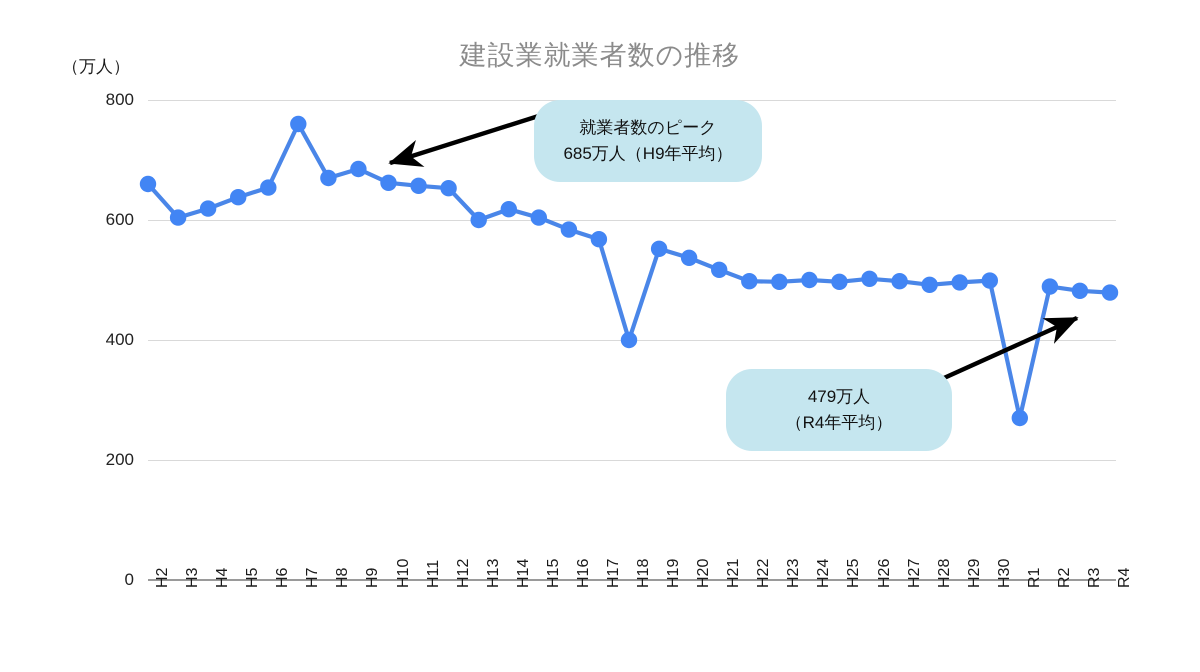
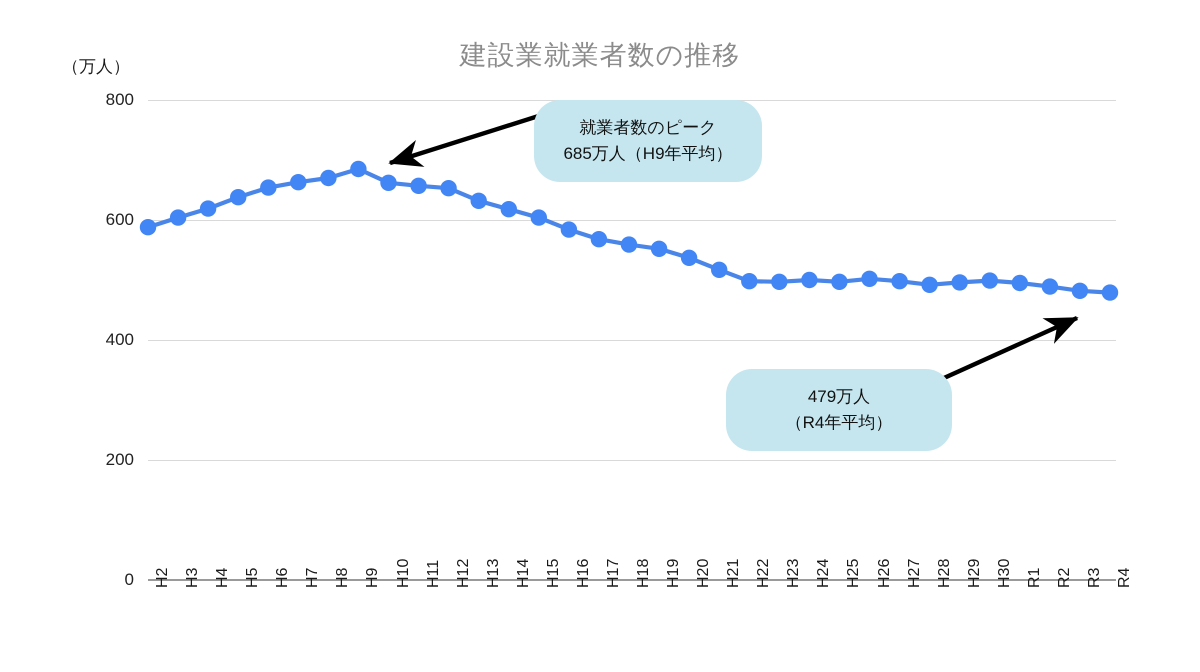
H2: 660 -> 590
H7: 760 -> 660
H13: 600 -> 630
H18: 400 -> 560
R1: 270 -> 500
